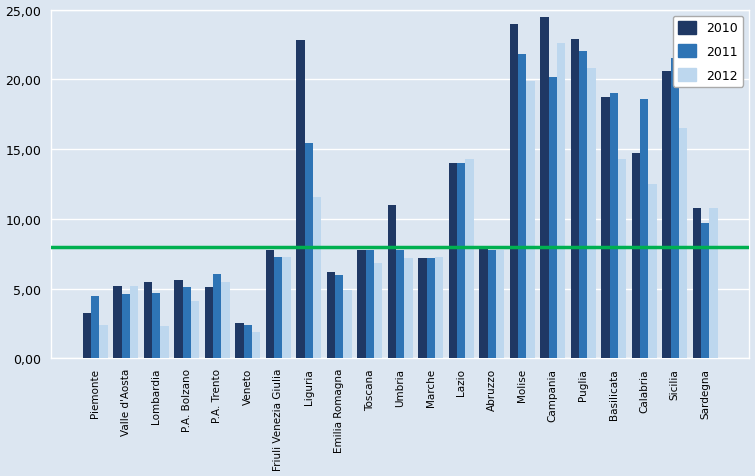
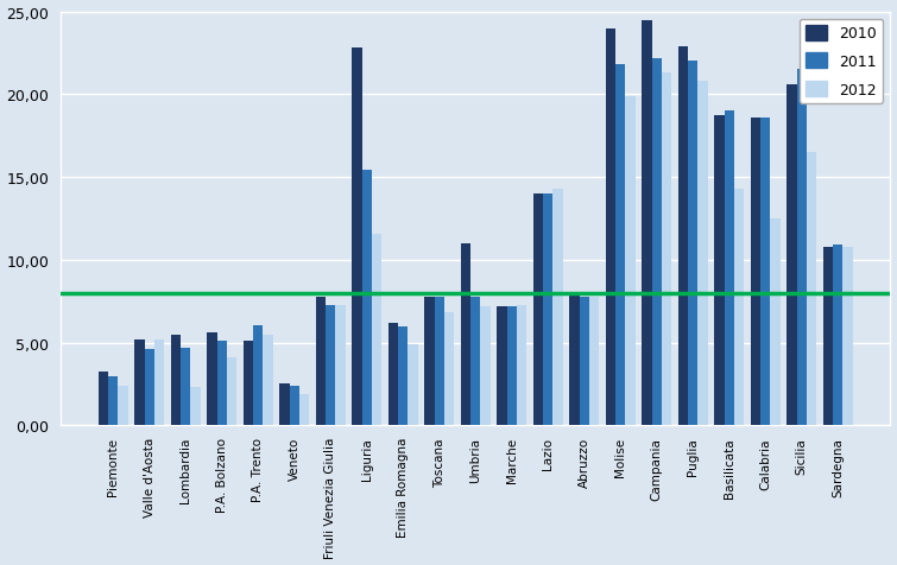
2011/Piemonte: 4,5 -> 2,9
2011/Campania: 20,2 -> 22,2
2012/Campania: 22,6 -> 21,3
2010/Calabria: 14,7 -> 18,6
2011/Sardegna: 9,7 -> 10,9
